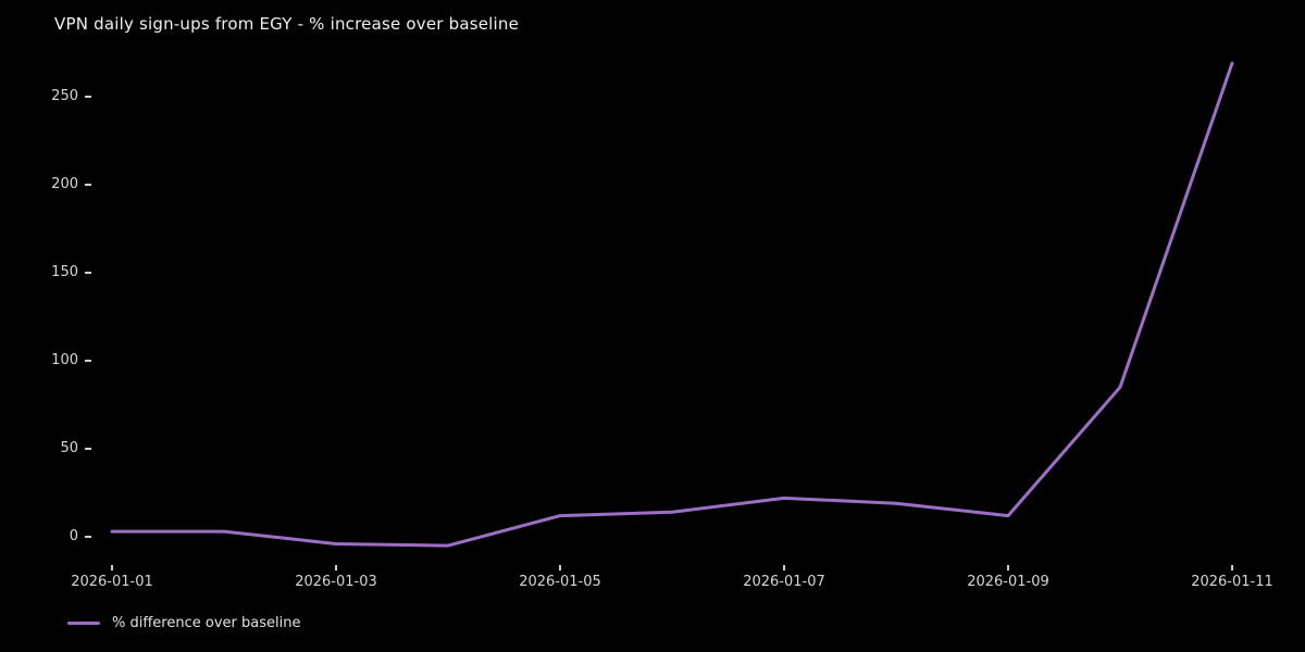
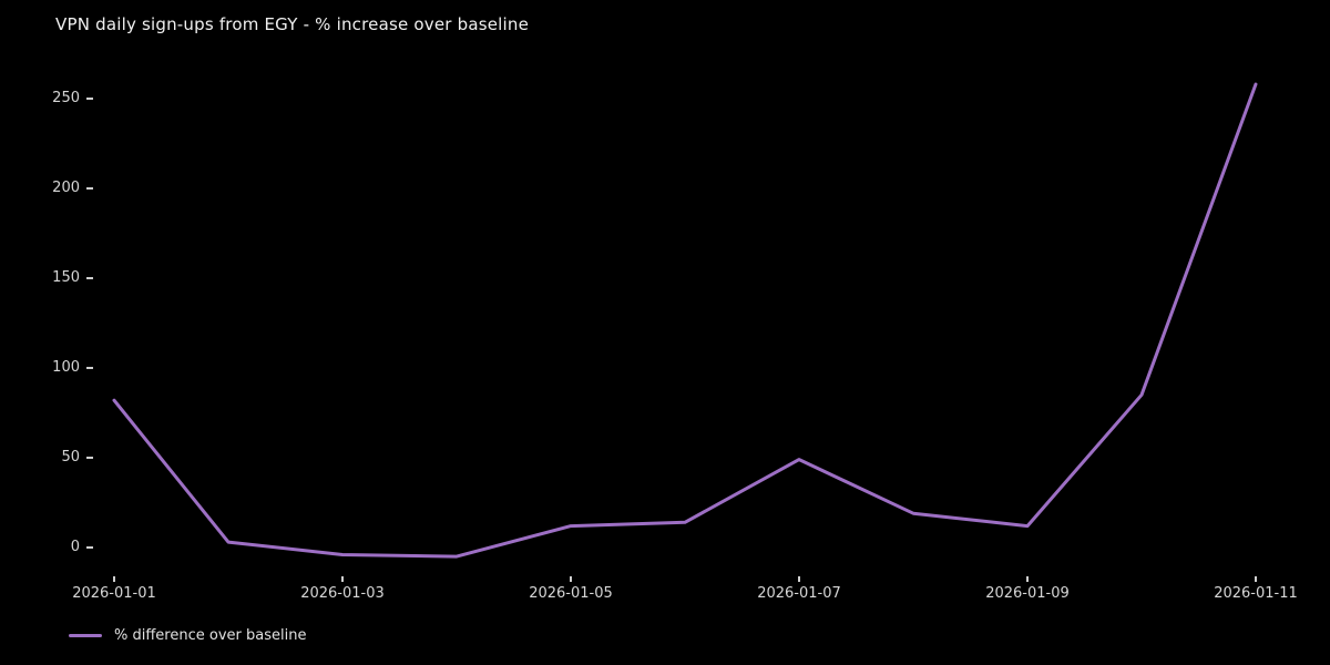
2026-01-01: 3 -> 82
2026-01-07: 22 -> 49
2026-01-11: 269 -> 258
